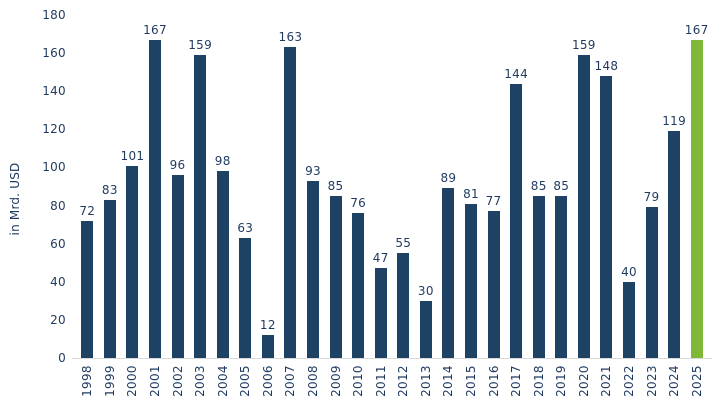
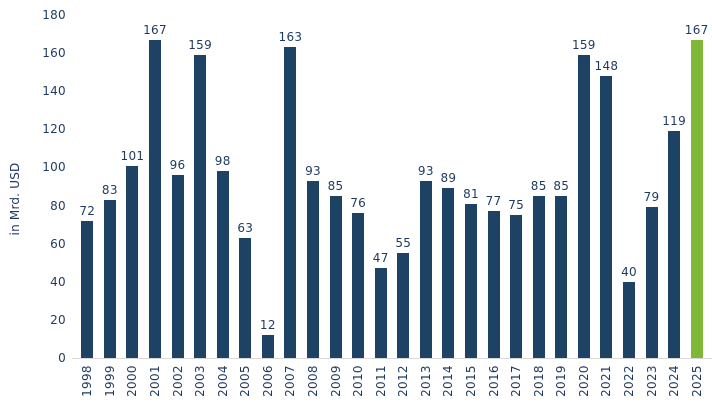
2013: 30 -> 93
2017: 144 -> 75
